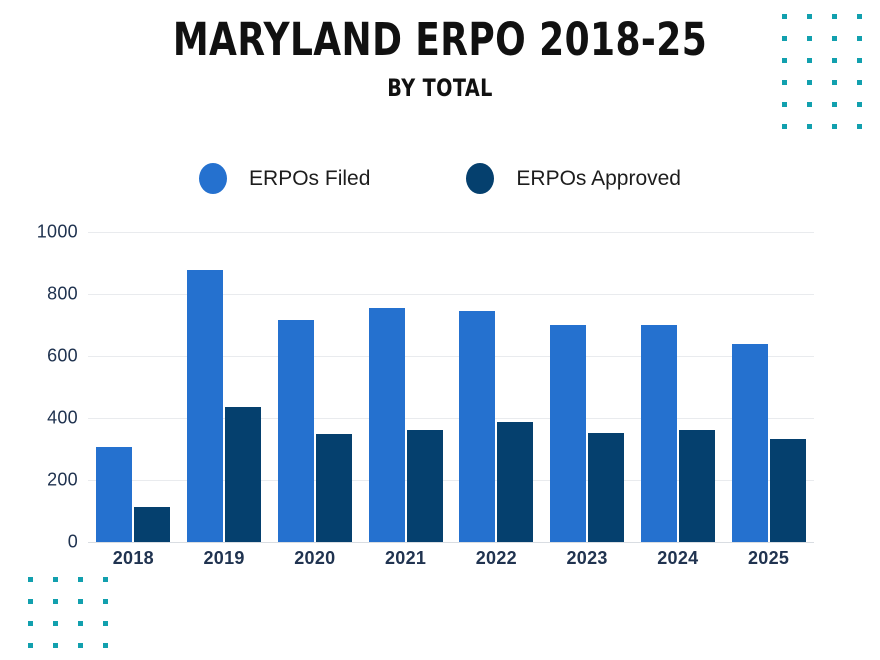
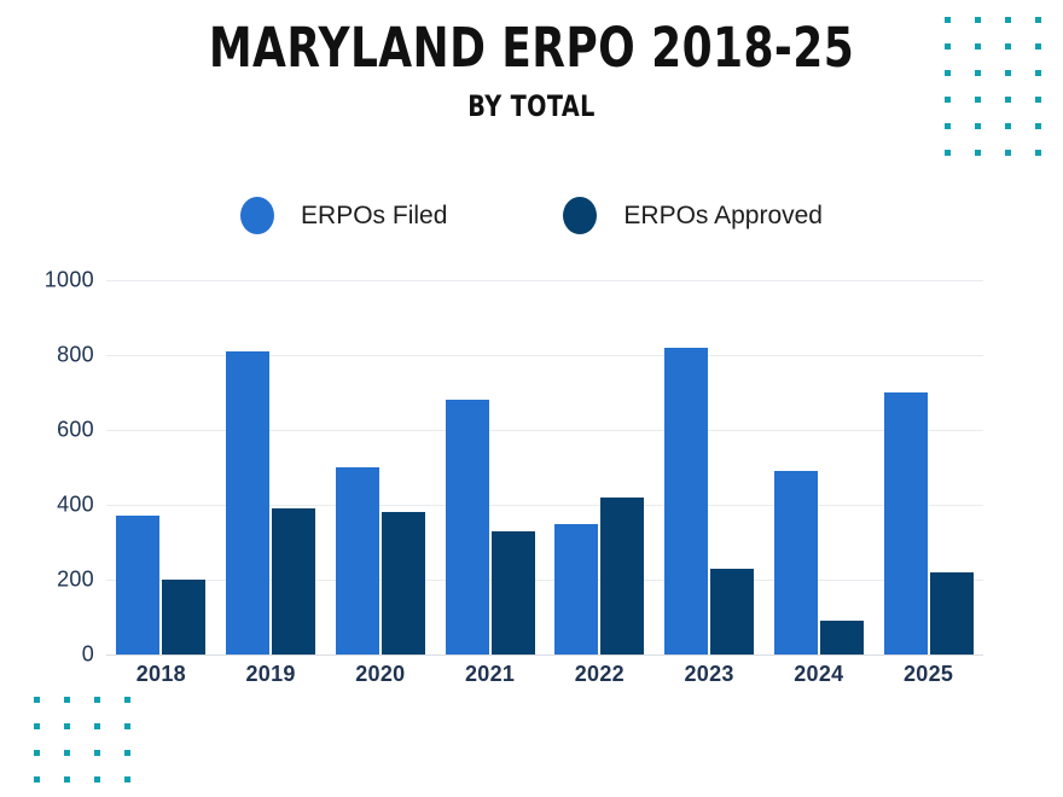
ERPOs Filed/2018: 310 -> 370
ERPOs Approved/2018: 110 -> 200
ERPOs Filed/2019: 880 -> 810
ERPOs Approved/2019: 440 -> 390
ERPOs Filed/2020: 720 -> 500
ERPOs Approved/2020: 350 -> 380
ERPOs Filed/2021: 750 -> 680
ERPOs Approved/2021: 360 -> 330
ERPOs Filed/2022: 740 -> 350
ERPOs Approved/2022: 390 -> 420
ERPOs Filed/2023: 700 -> 820
ERPOs Approved/2023: 350 -> 230
ERPOs Filed/2024: 700 -> 490
ERPOs Approved/2024: 360 -> 90
ERPOs Filed/2025: 640 -> 700
ERPOs Approved/2025: 330 -> 220
